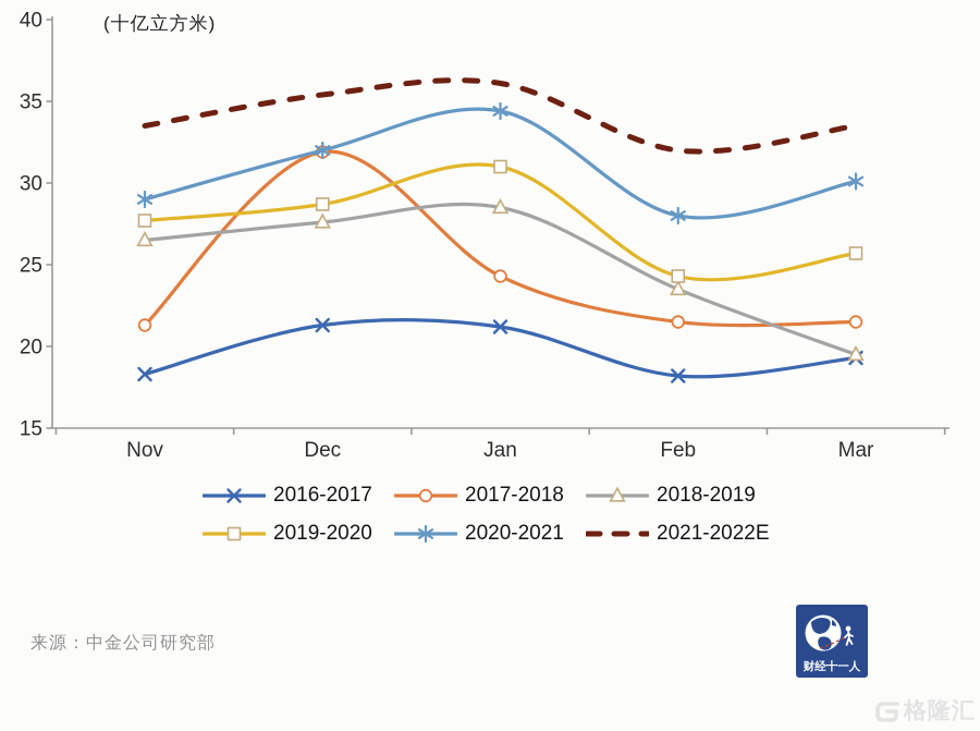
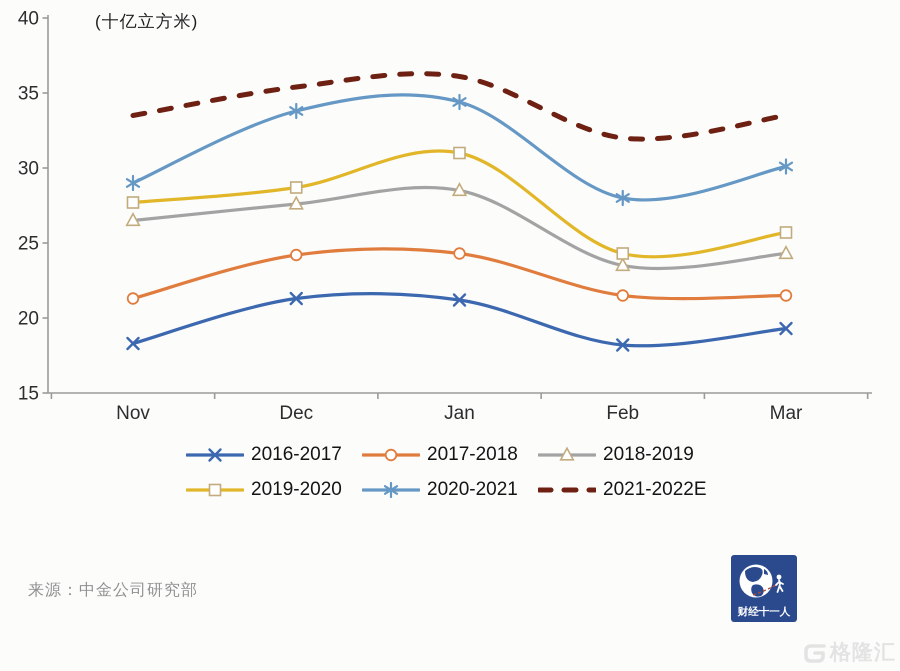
2017-2018/Dec: 31.9 -> 24.2
2020-2021/Dec: 32.0 -> 33.8
2018-2019/Mar: 19.5 -> 24.3
